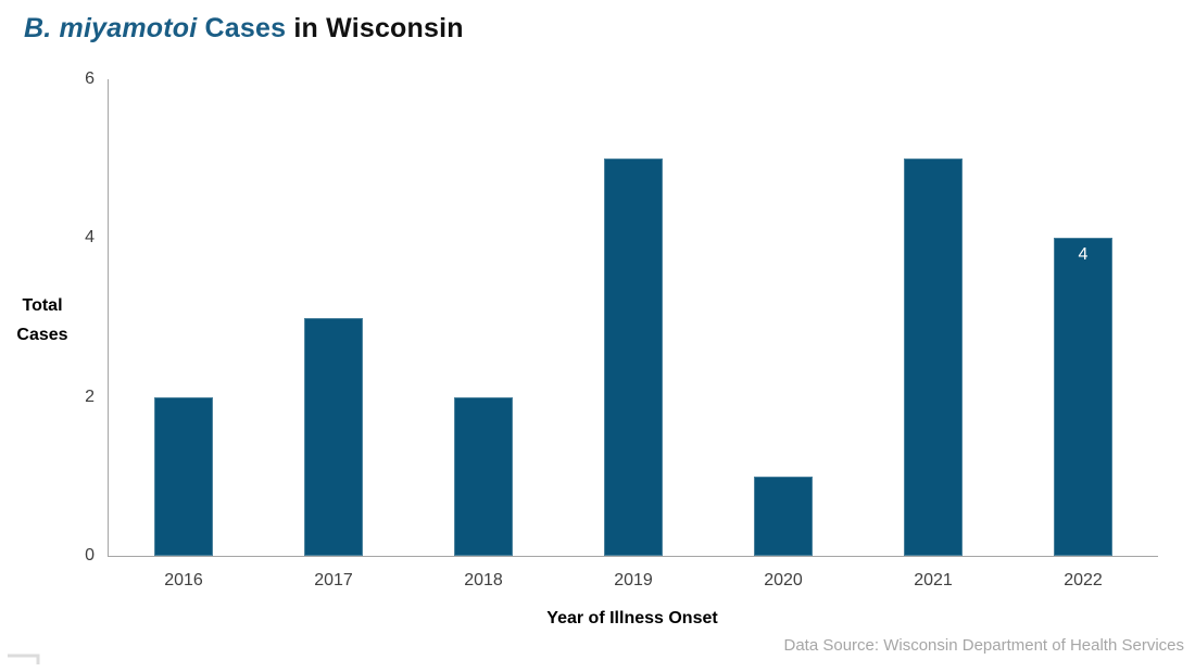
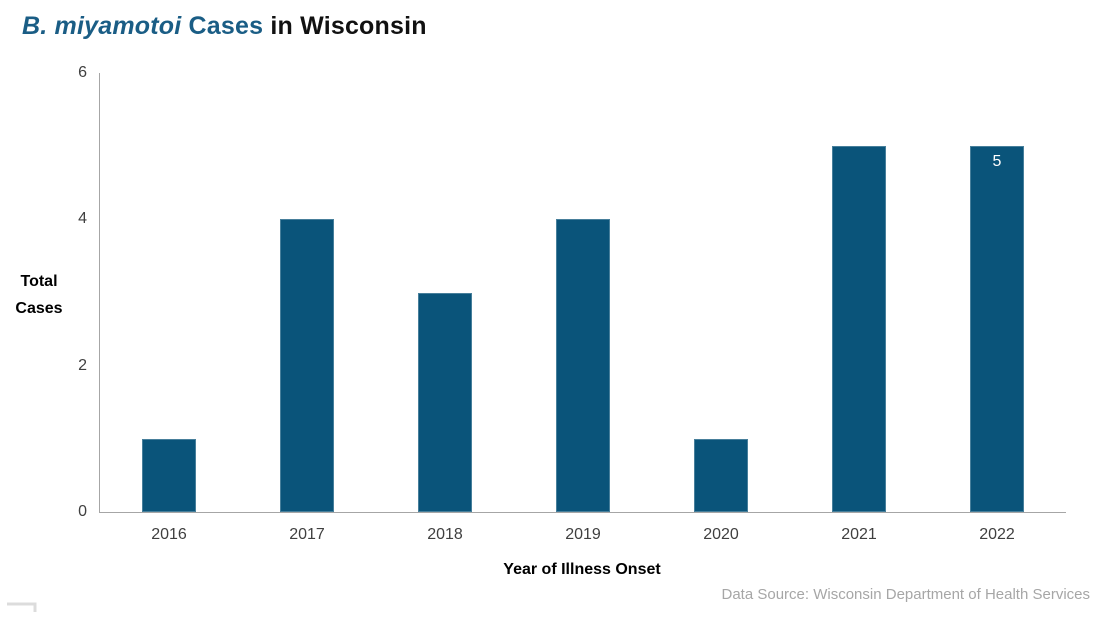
2016: 2 -> 1
2017: 3 -> 4
2018: 2 -> 3
2019: 5 -> 4
2022: 4 -> 5
